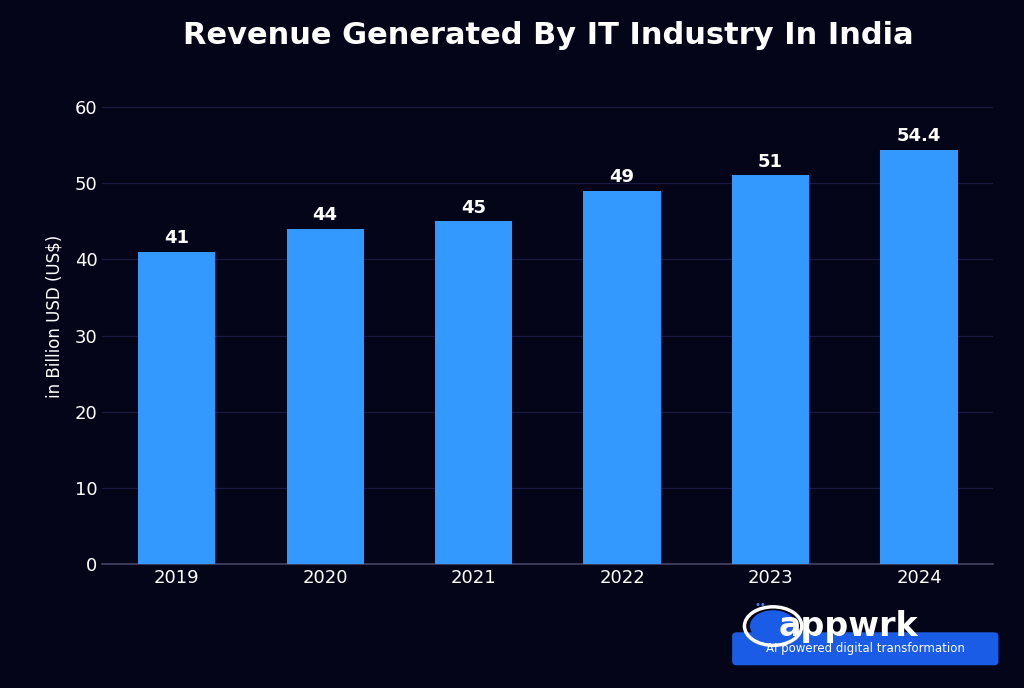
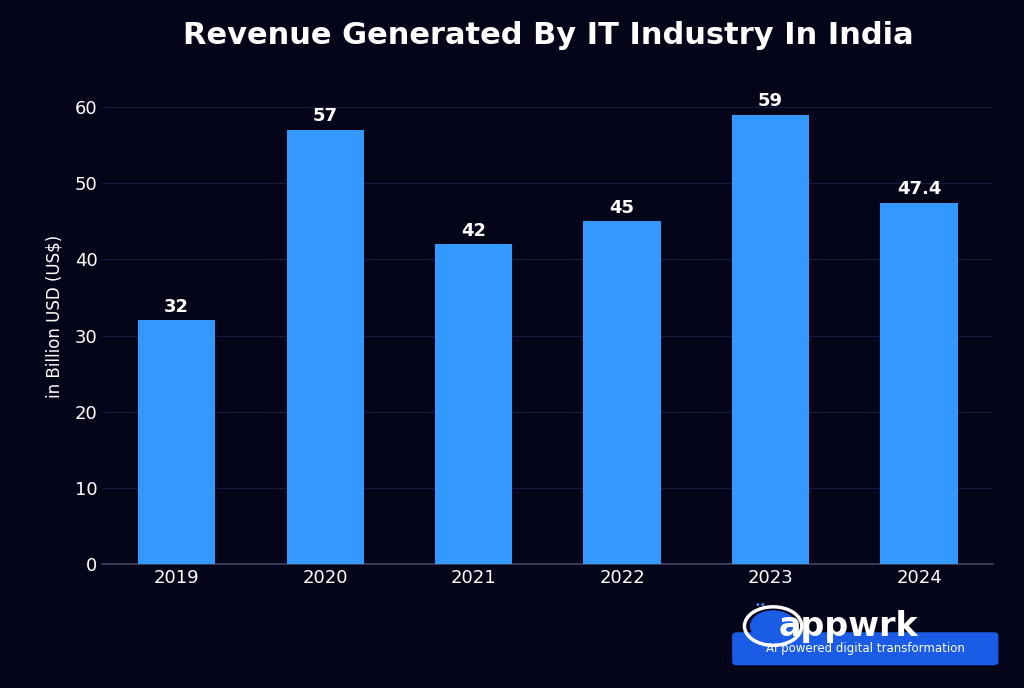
2019: 41 -> 32
2020: 44 -> 57
2021: 45 -> 42
2022: 49 -> 45
2023: 51 -> 59
2024: 54.4 -> 47.4
